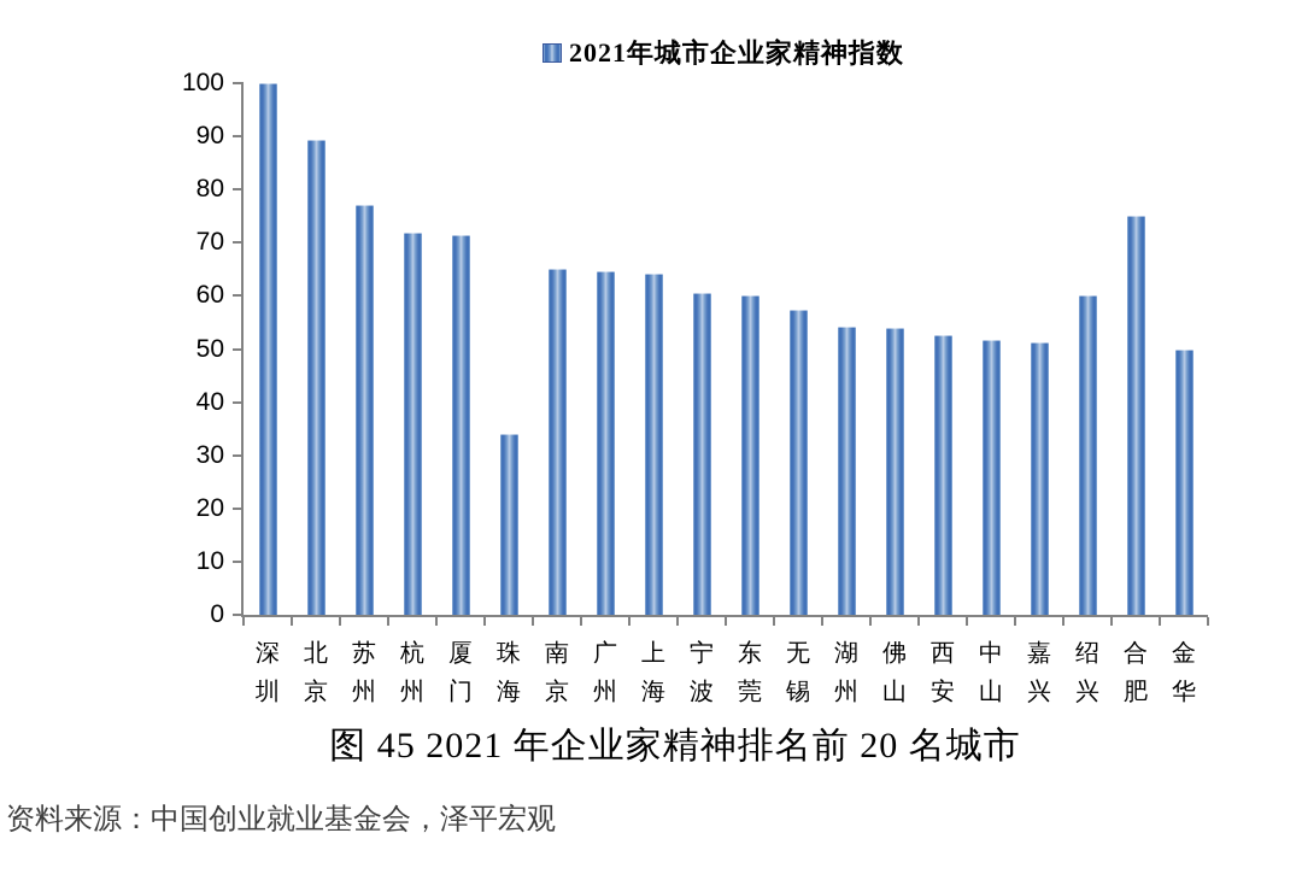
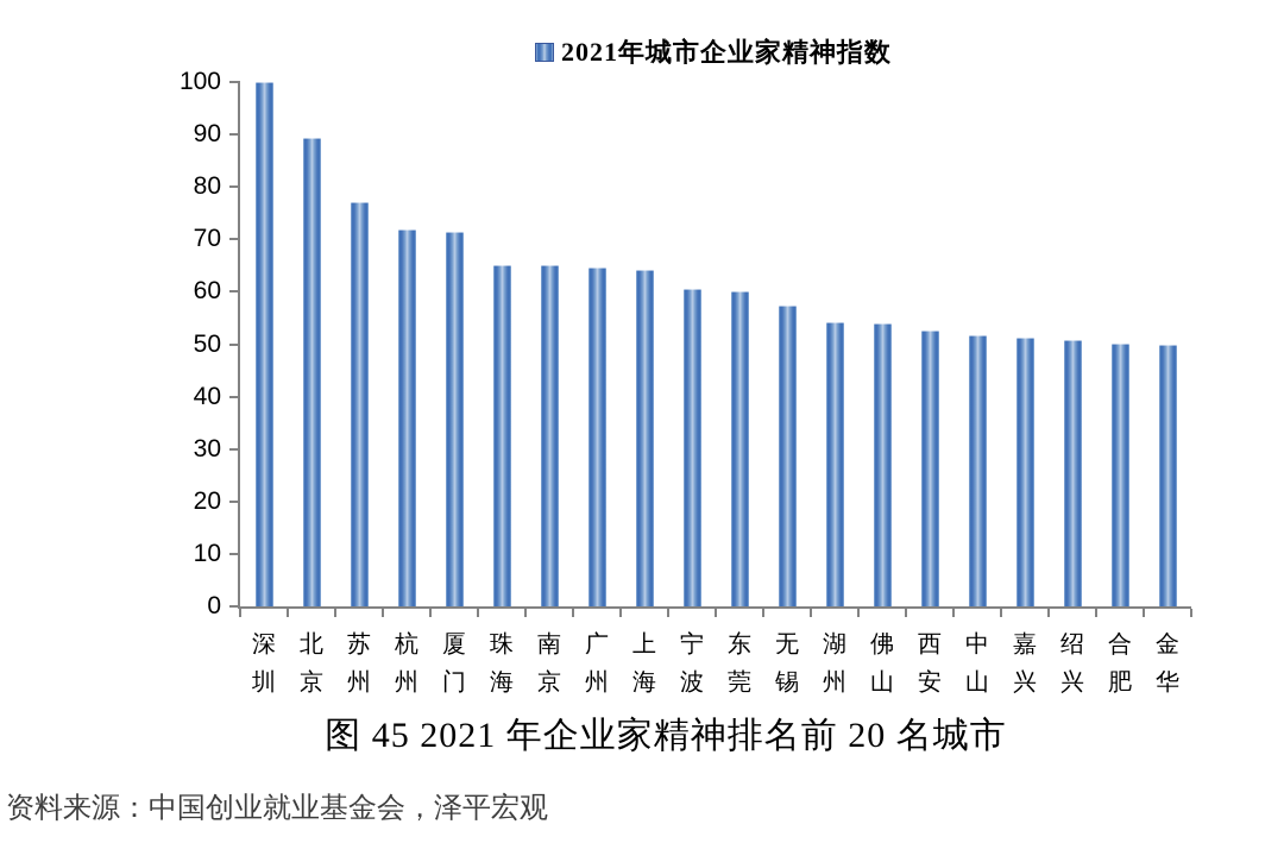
珠海: 34 -> 65
绍兴: 60 -> 51
合肥: 75 -> 50
